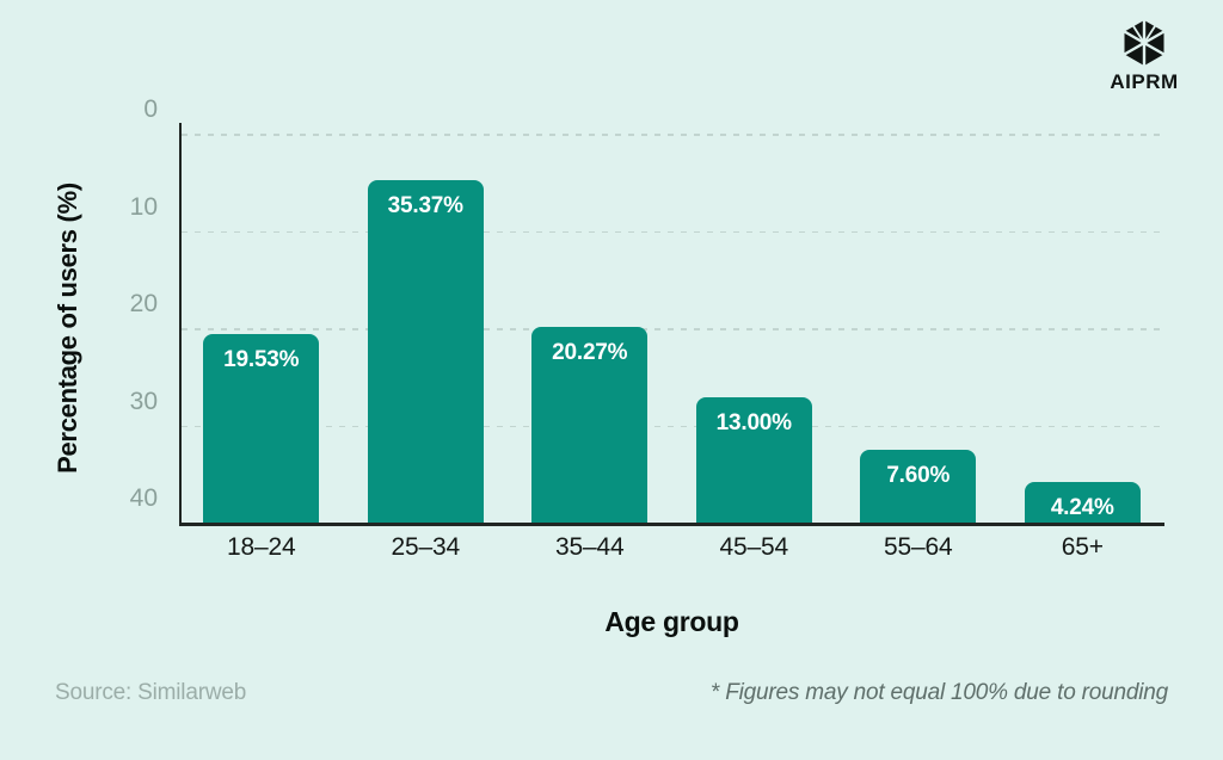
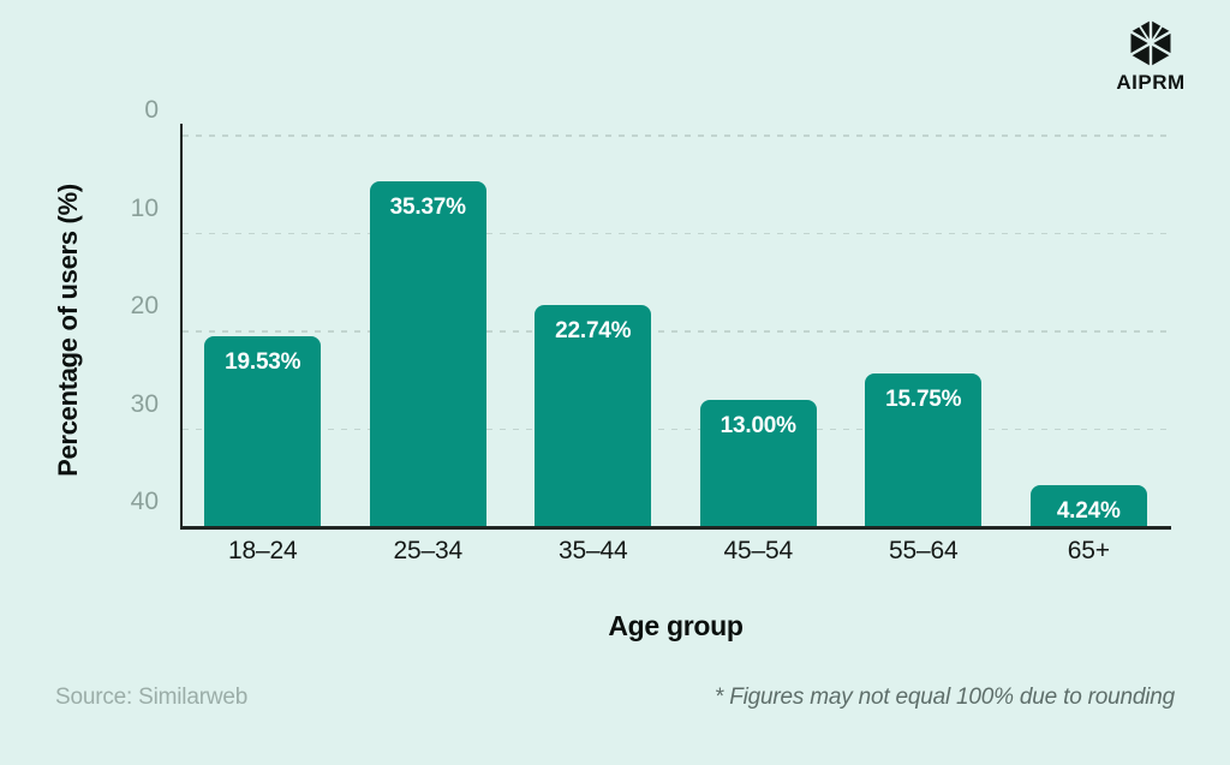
35–44: 20.27% -> 22.74%
55–64: 7.60% -> 15.75%
